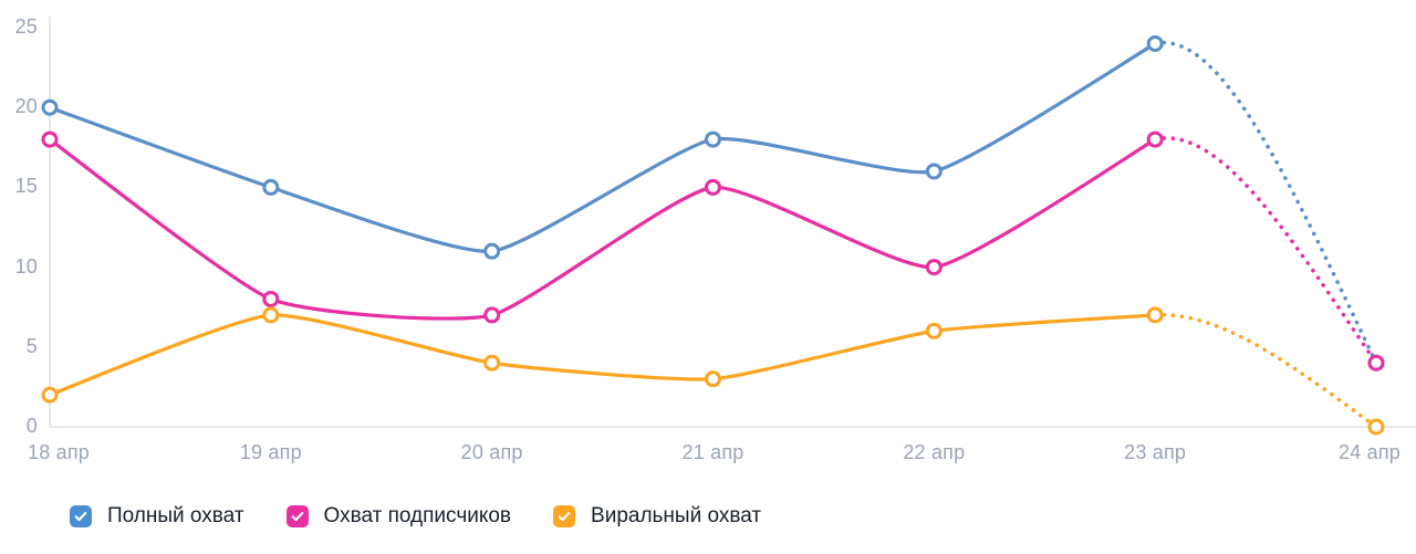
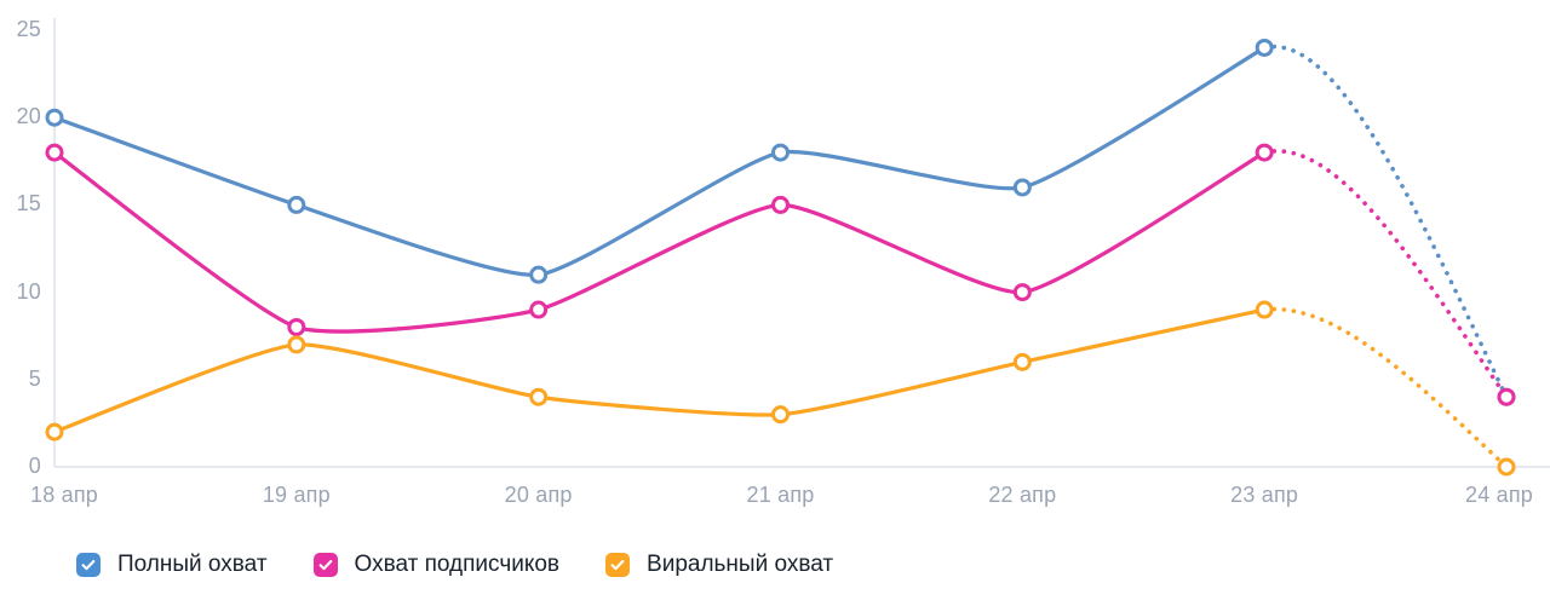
Охват подписчиков/20 апр: 7 -> 9
Виральный охват/23 апр: 7 -> 9
